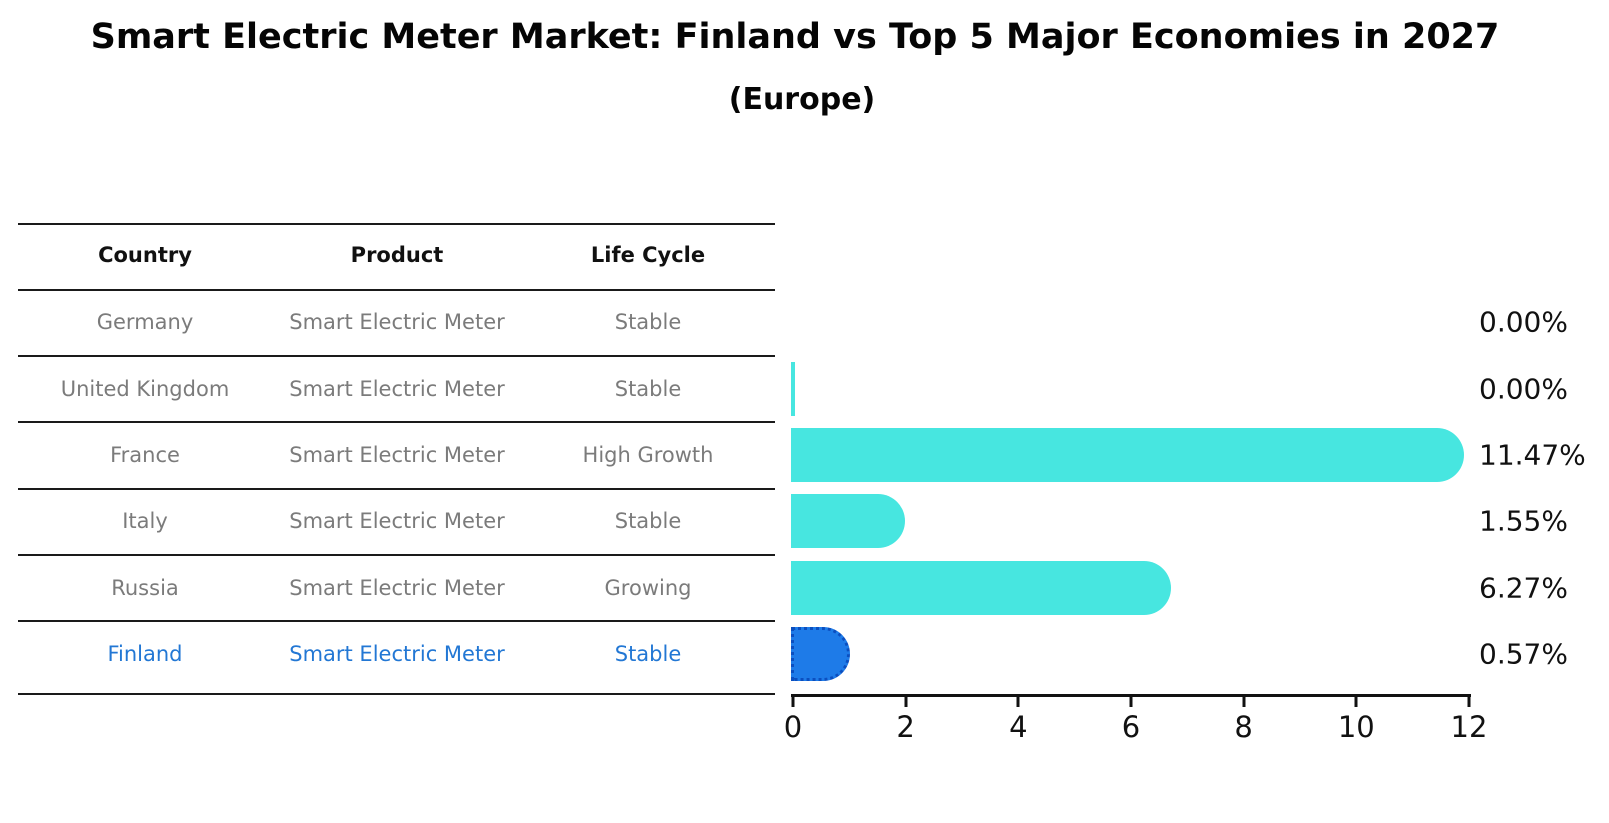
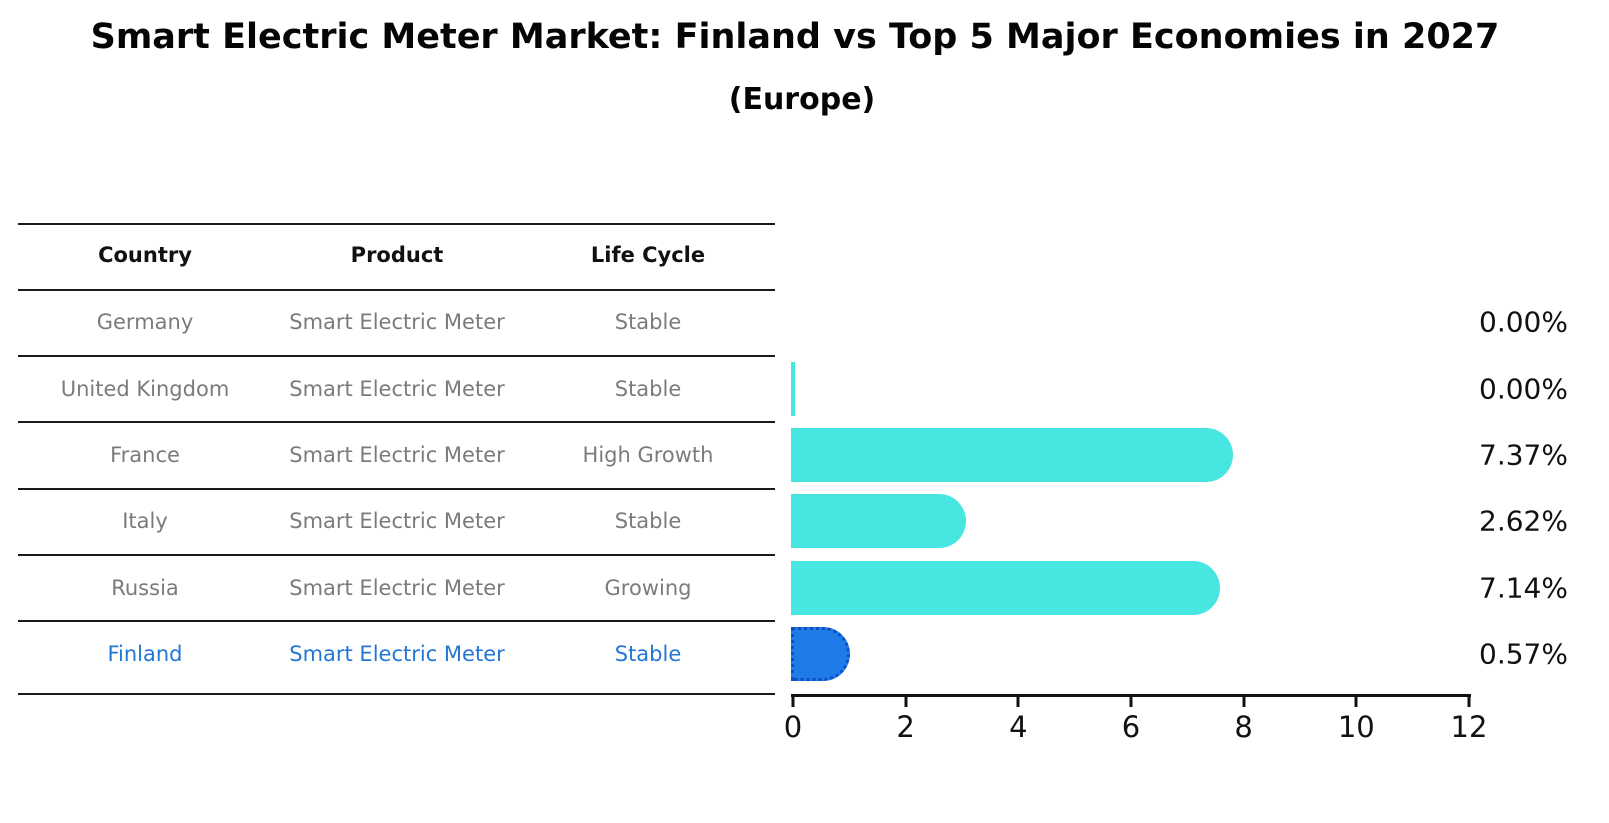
France: 11.47% -> 7.37%
Italy: 1.55% -> 2.62%
Russia: 6.27% -> 7.14%
